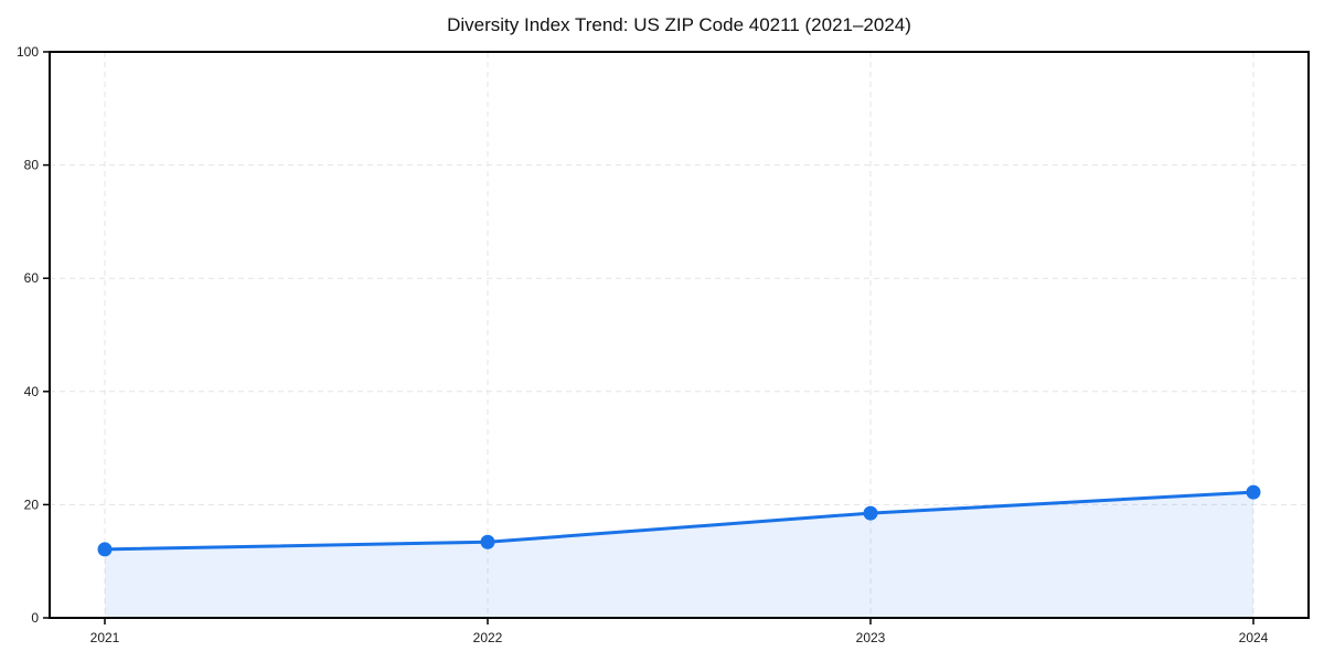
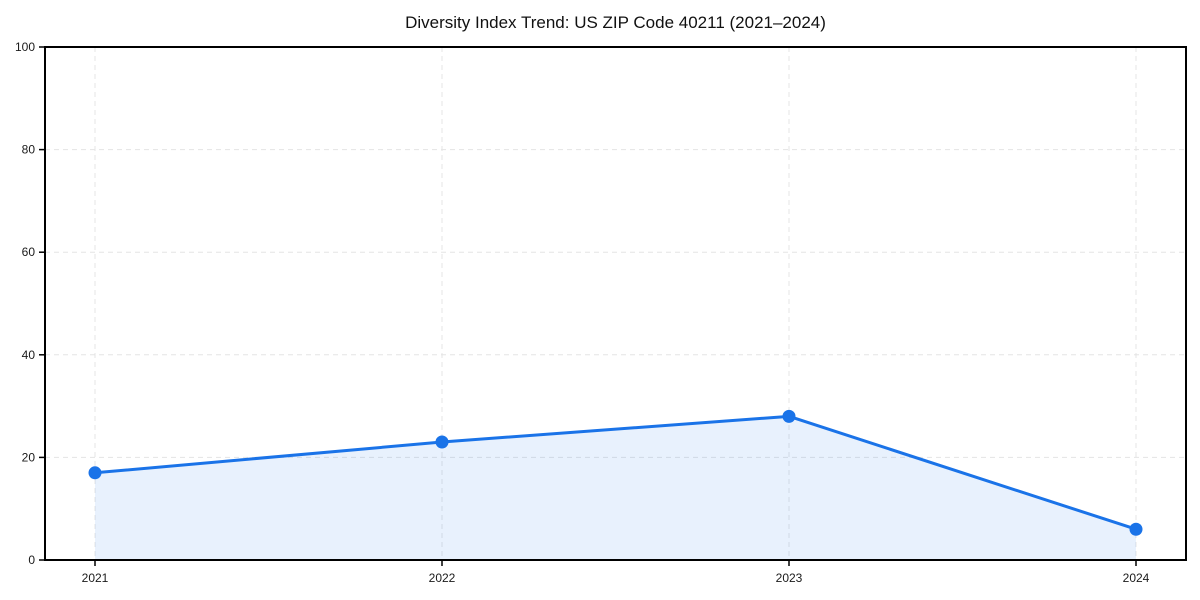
2021: 12 -> 17
2022: 13 -> 23
2023: 18 -> 28
2024: 22 -> 6
